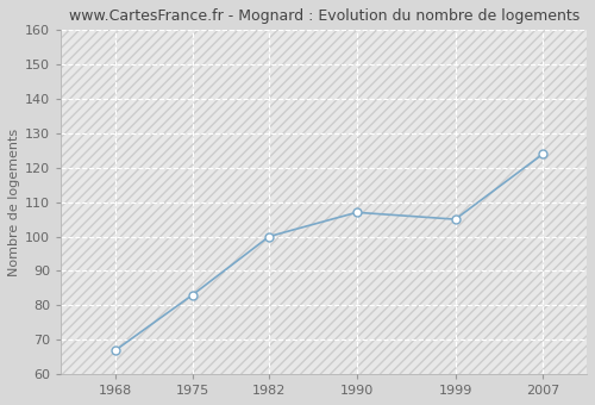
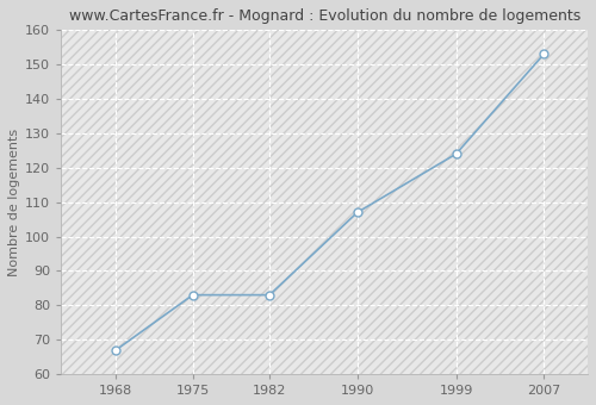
1982: 100 -> 83
1999: 105 -> 124
2007: 124 -> 153
